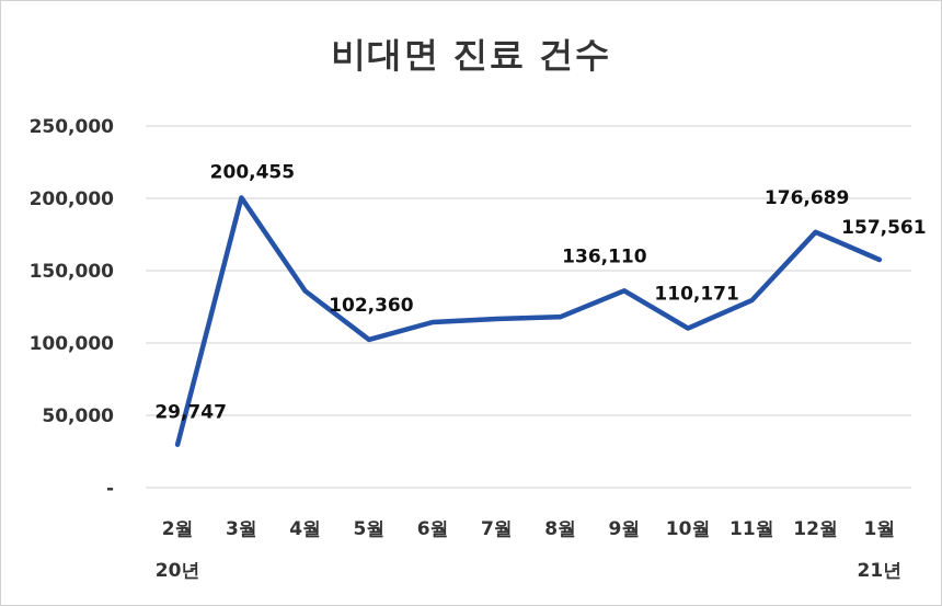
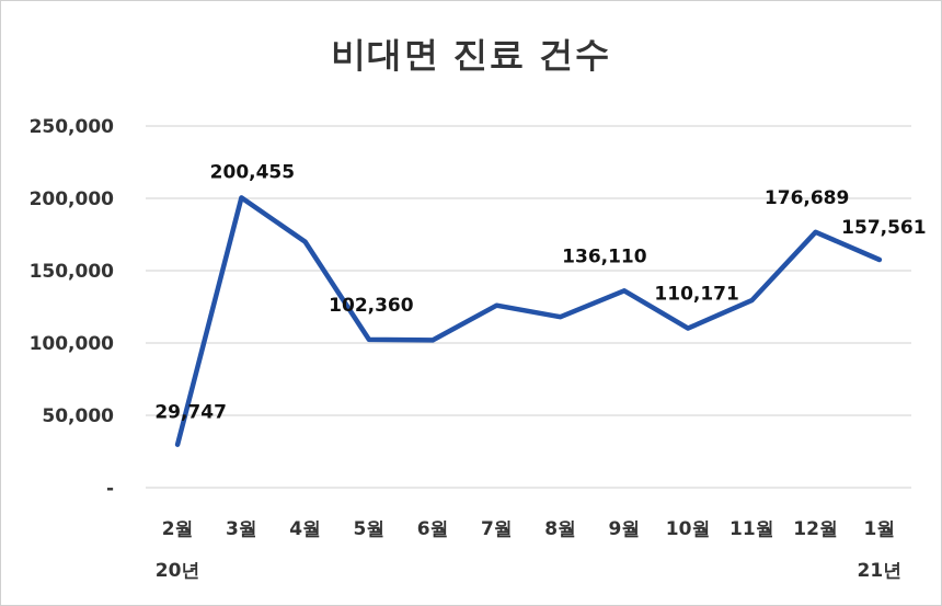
4월: 136000 -> 170000
6월: 114000 -> 102000
7월: 117000 -> 126000
